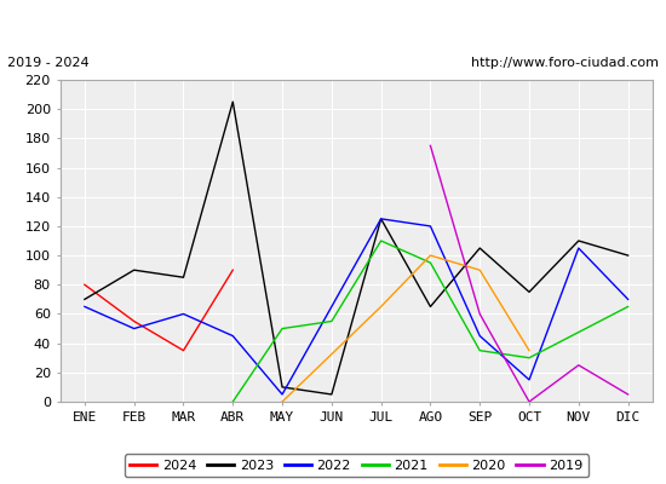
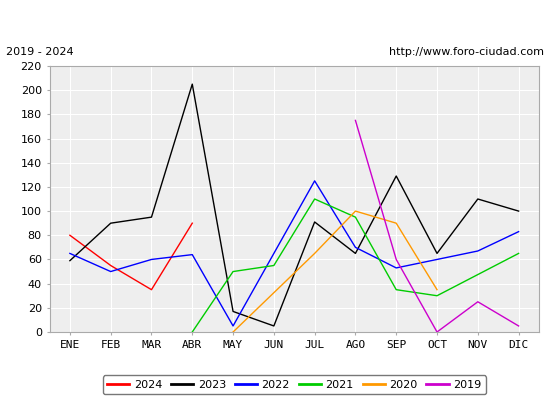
2023/ENE: 70 -> 59
2023/MAR: 85 -> 95
2022/ABR: 45 -> 64
2023/MAY: 10 -> 17
2023/JUL: 125 -> 91
2022/AGO: 120 -> 70
2023/SEP: 105 -> 129
2022/SEP: 45 -> 53
2023/OCT: 75 -> 65
2022/OCT: 15 -> 60
2022/NOV: 105 -> 67
2022/DIC: 70 -> 83
